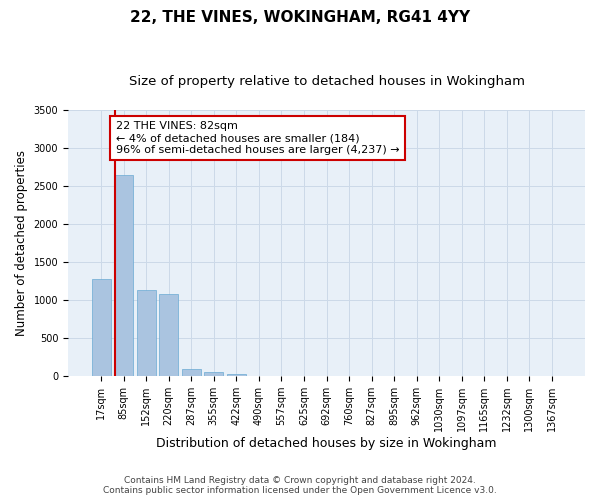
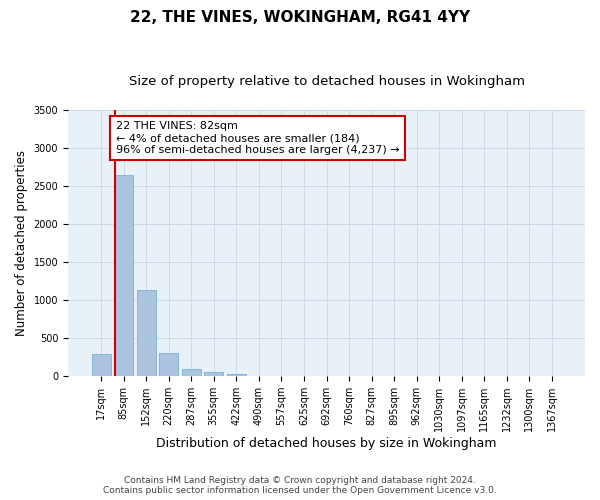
17sqm: 1280 -> 290
220sqm: 1080 -> 300
